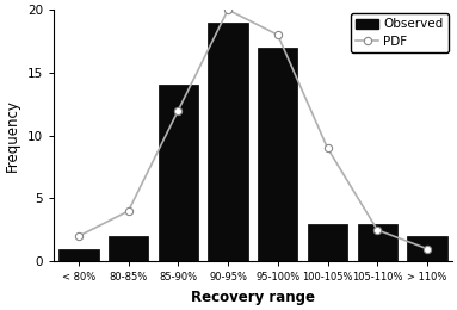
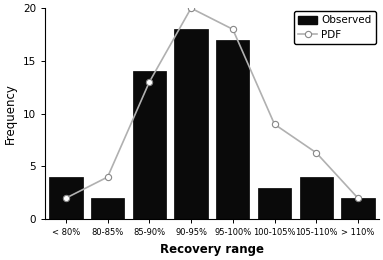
Observed/< 80%: 1 -> 4
PDF/85-90%: 12.0 -> 13.0
Observed/90-95%: 19 -> 18
Observed/105-110%: 3 -> 4
PDF/105-110%: 2.5 -> 6.3
PDF/> 110%: 1.0 -> 2.0
